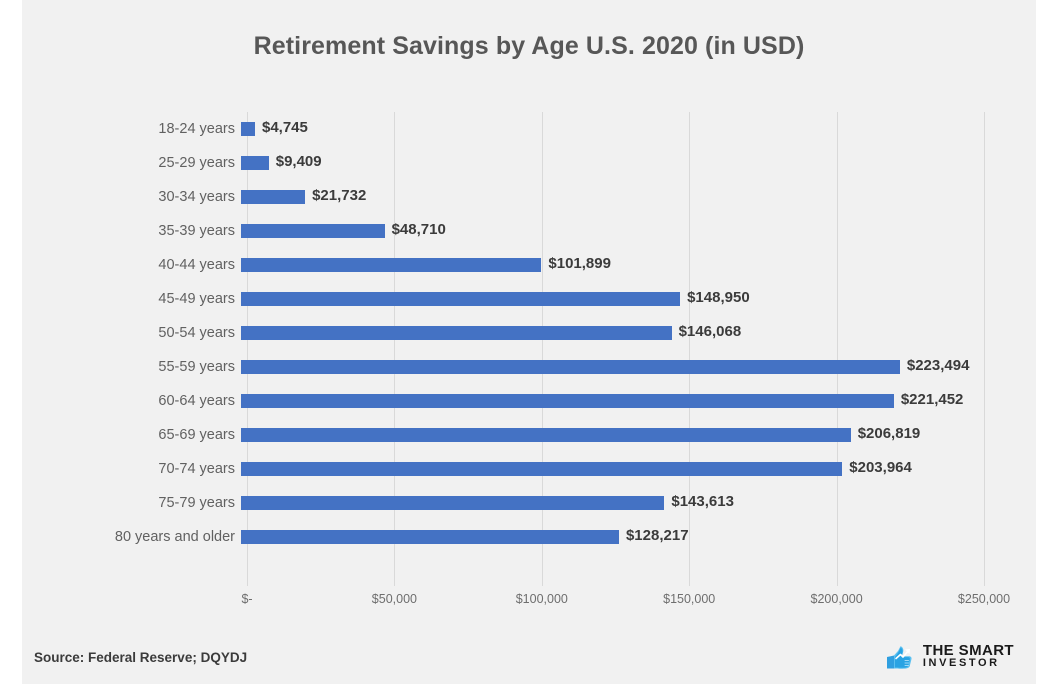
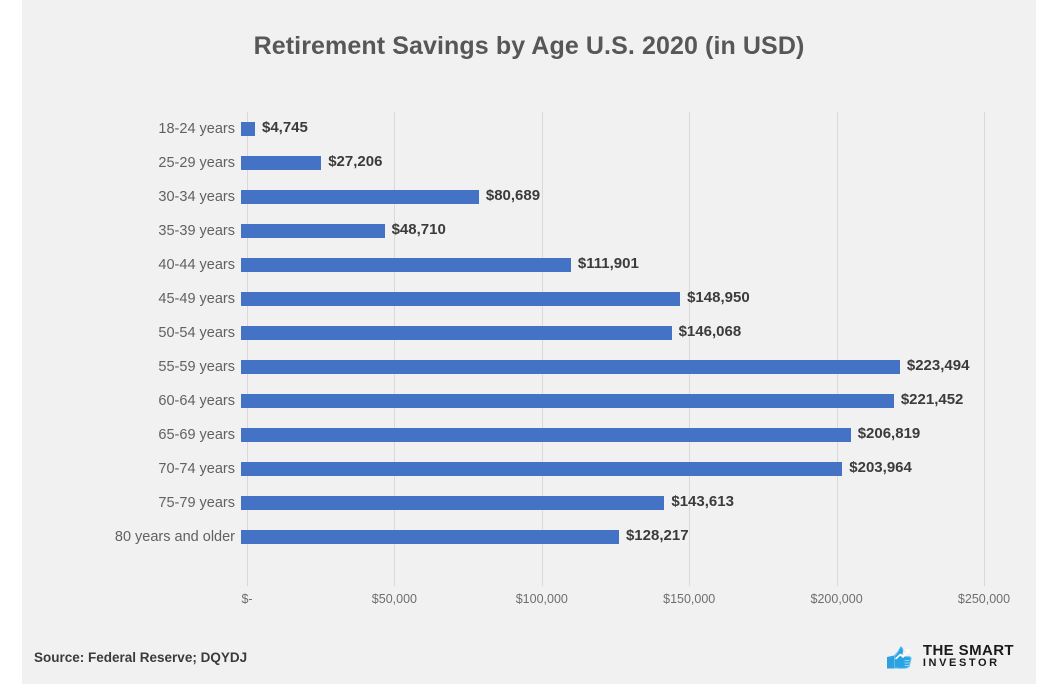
25-29 years: $9,409 -> $27,206
30-34 years: $21,732 -> $80,689
40-44 years: $101,899 -> $111,901
